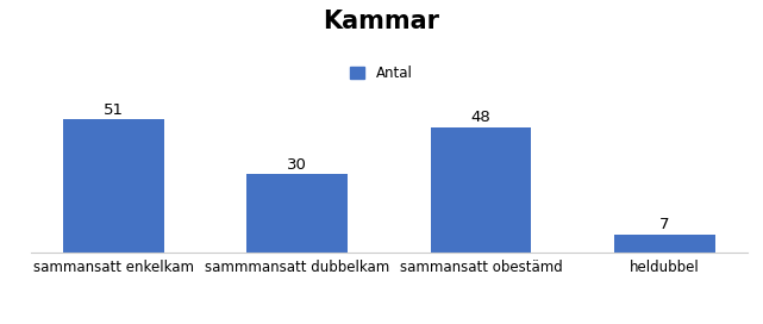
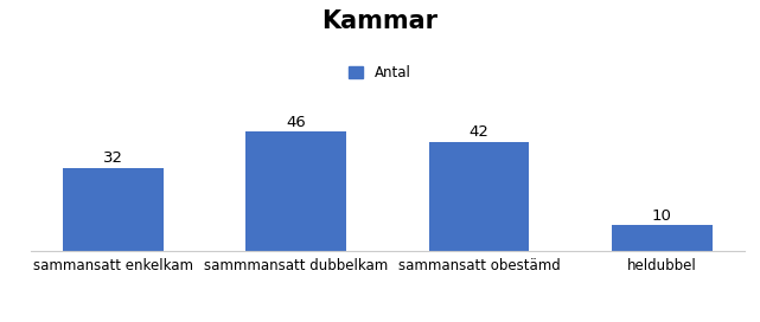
sammansatt enkelkam: 51 -> 32
sammmansatt dubbelkam: 30 -> 46
sammansatt obestämd: 48 -> 42
heldubbel: 7 -> 10
